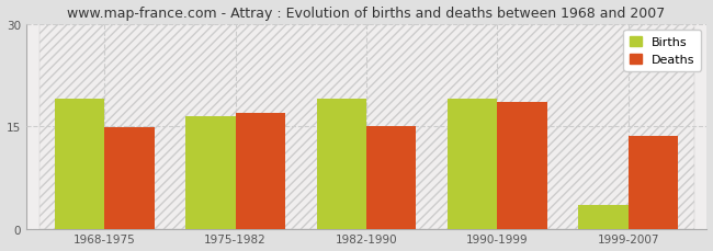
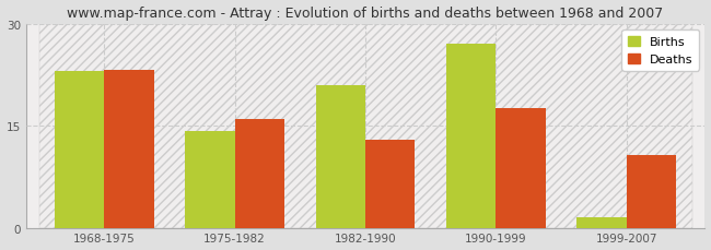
Births/1968-1975: 19.0 -> 23.0
Deaths/1968-1975: 14.8 -> 23.2
Births/1975-1982: 16.5 -> 14.2
Deaths/1975-1982: 17.0 -> 16.0
Births/1982-1990: 19.0 -> 21.0
Deaths/1982-1990: 15.0 -> 13.0
Births/1990-1999: 19.0 -> 27.0
Deaths/1990-1999: 18.5 -> 17.6
Births/1999-2007: 3.5 -> 1.6
Deaths/1999-2007: 13.5 -> 10.6
